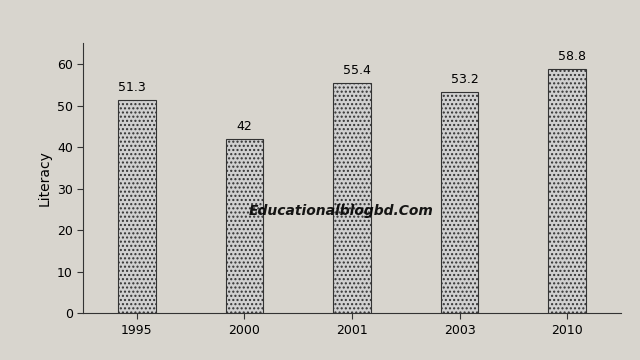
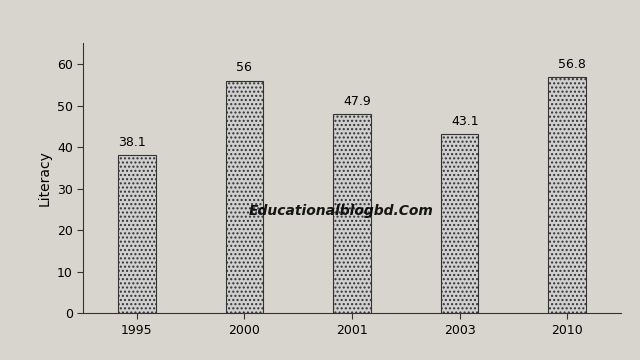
1995: 51.3 -> 38.1
2000: 42 -> 56
2001: 55.4 -> 47.9
2003: 53.2 -> 43.1
2010: 58.8 -> 56.8
